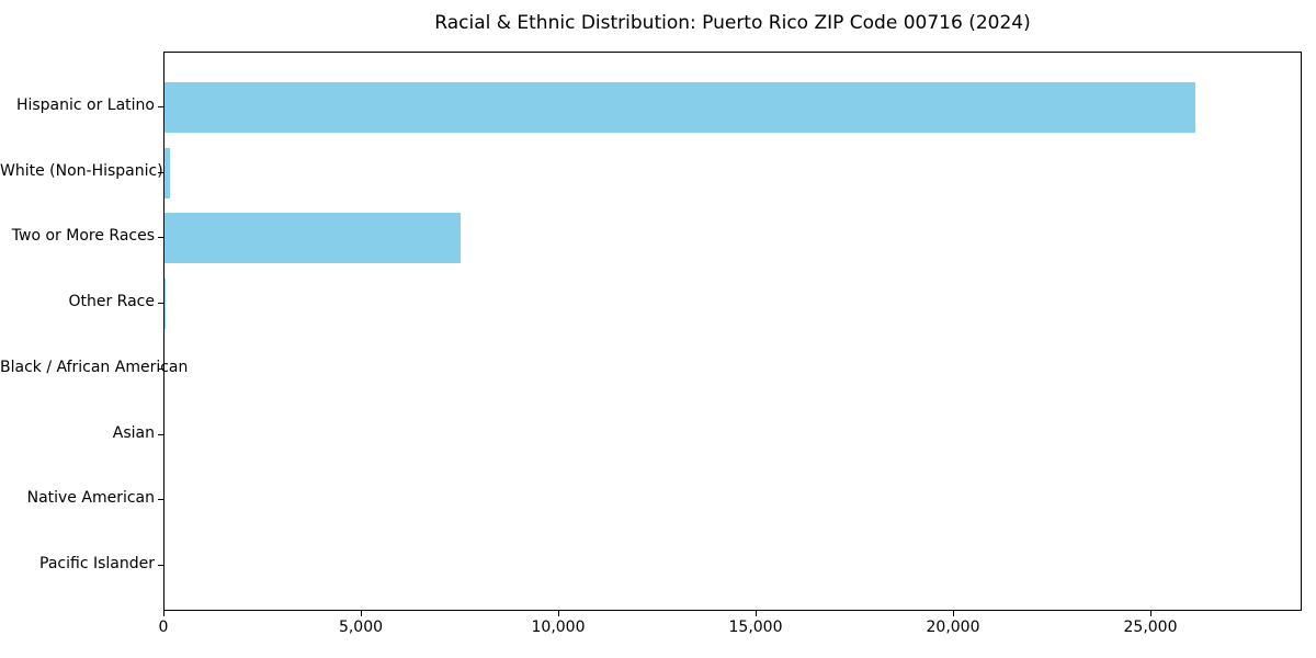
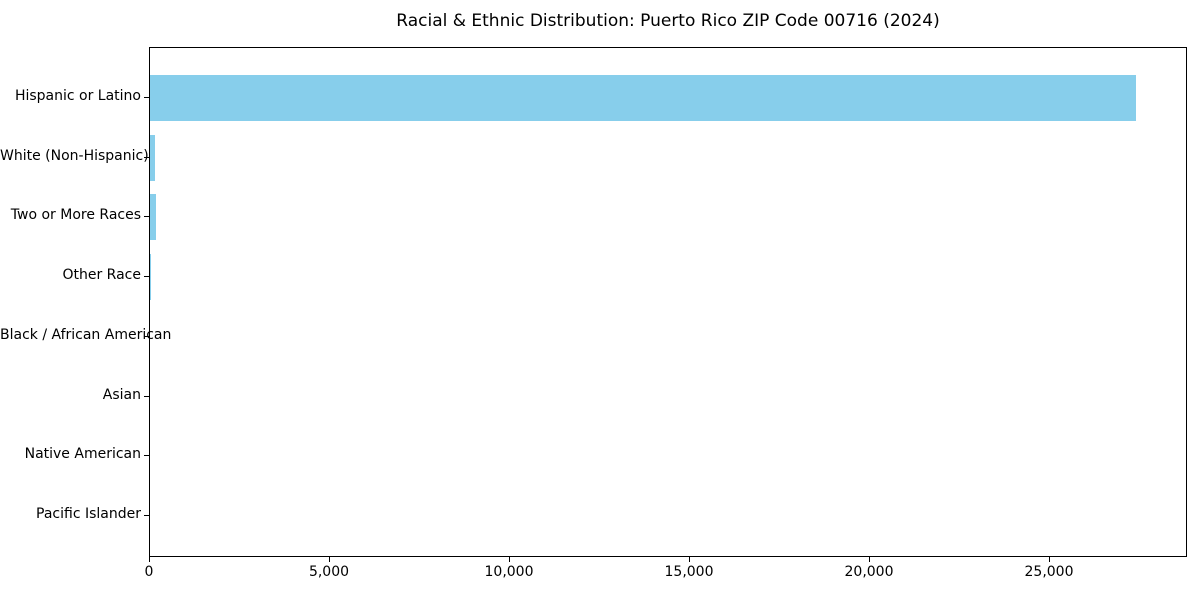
Hispanic or Latino: 26100 -> 27400
Two or More Races: 7500 -> 200
